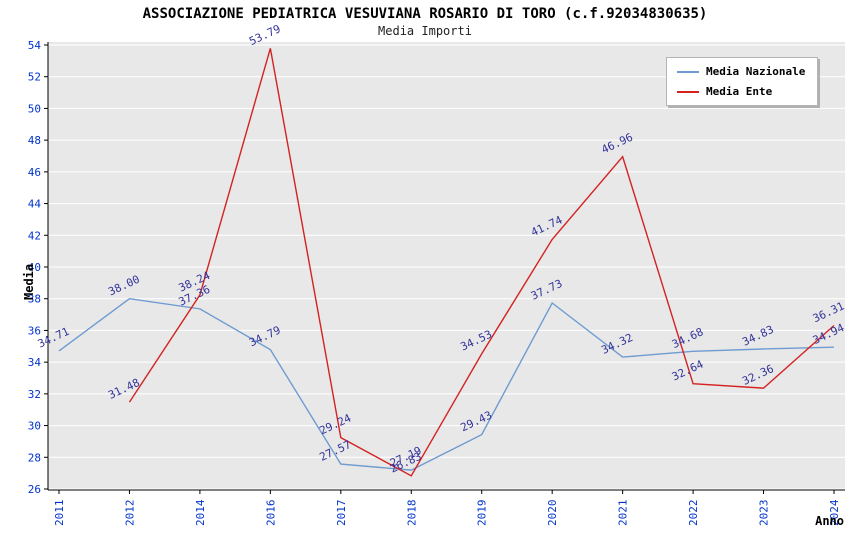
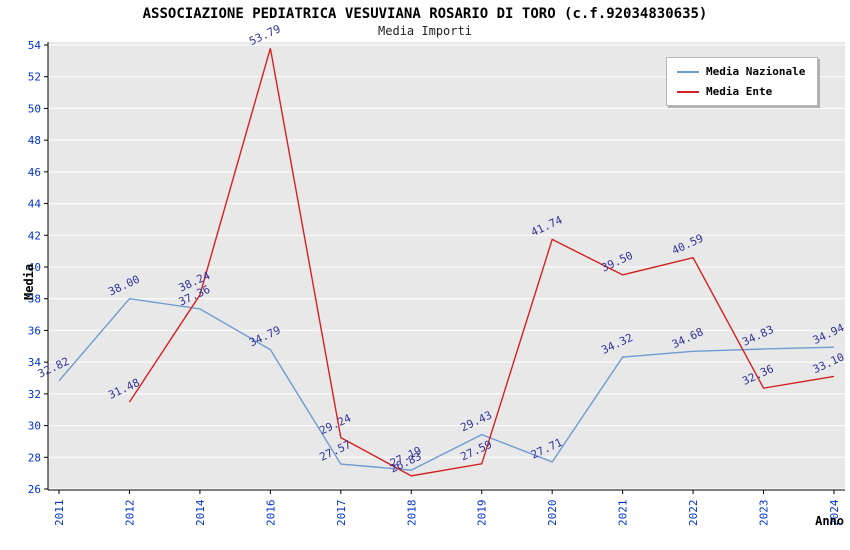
Media Nazionale/2011: 34.71 -> 32.82
Media Ente/2019: 34.53 -> 27.59
Media Nazionale/2020: 37.73 -> 27.71
Media Ente/2021: 46.96 -> 39.50
Media Ente/2022: 32.64 -> 40.59
Media Ente/2024: 36.31 -> 33.10
